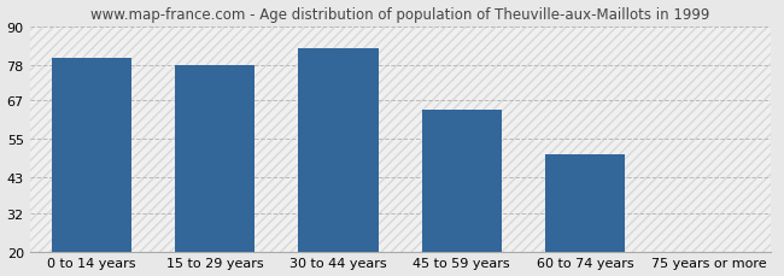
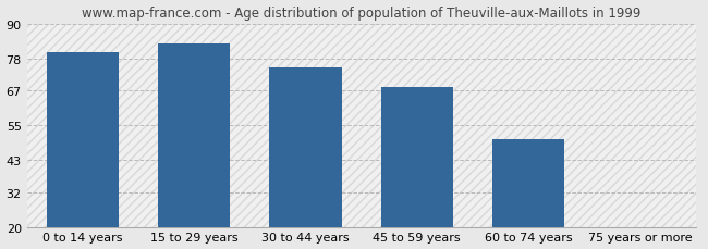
15 to 29 years: 78 -> 83
30 to 44 years: 83 -> 75
45 to 59 years: 64 -> 68
